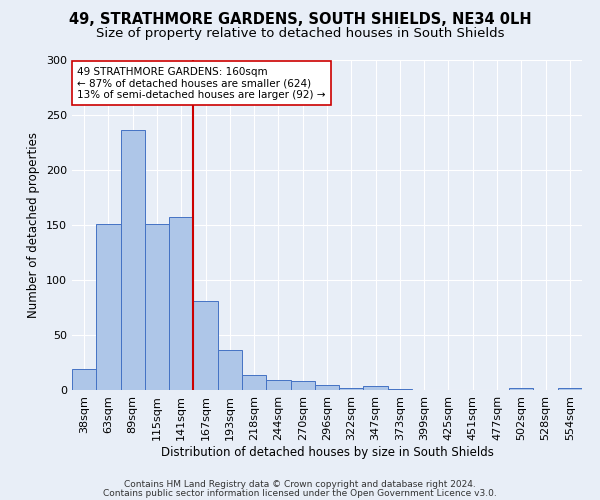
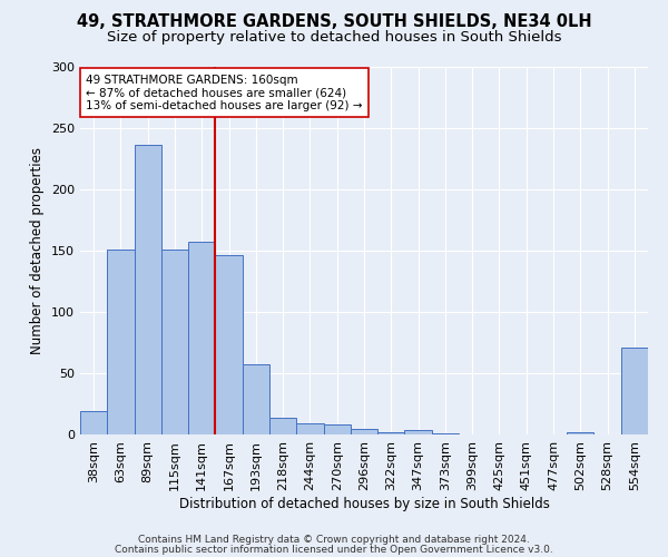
167sqm: 81 -> 146
193sqm: 36 -> 57
554sqm: 2 -> 71
